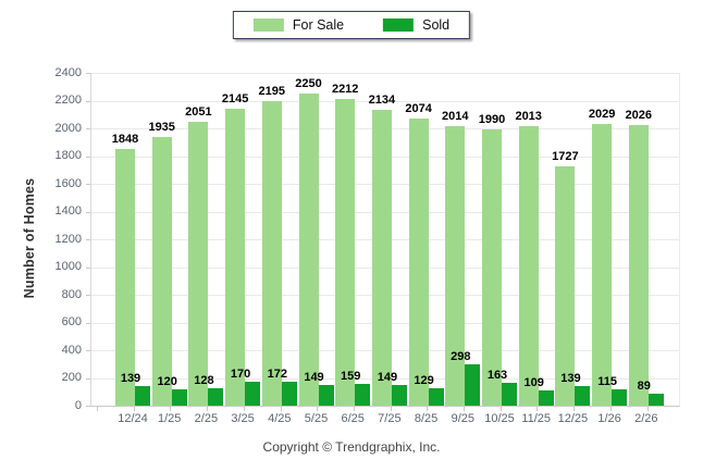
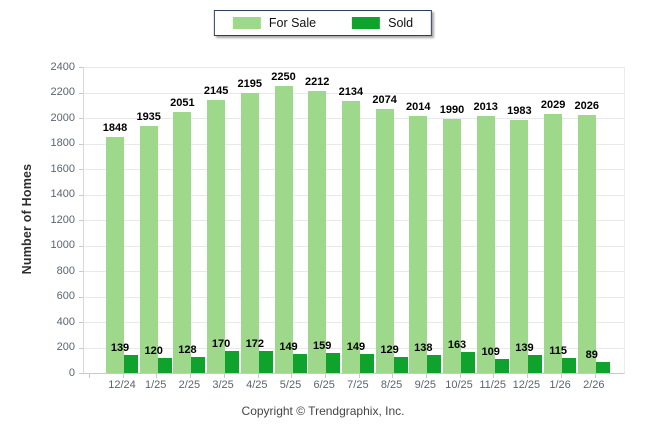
Sold/9/25: 298 -> 138
For Sale/12/25: 1727 -> 1983
